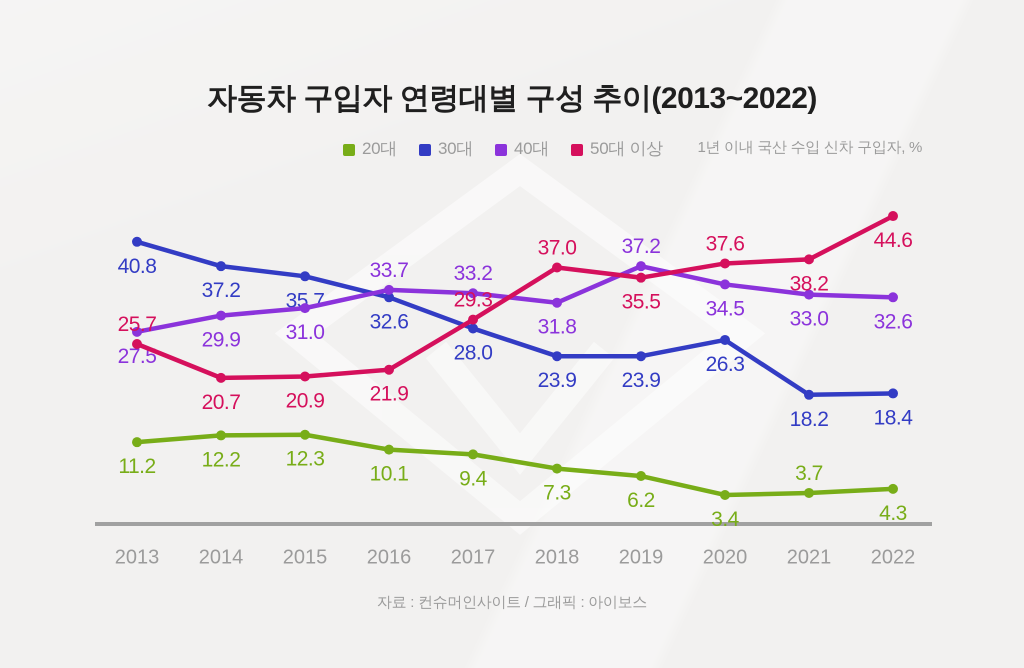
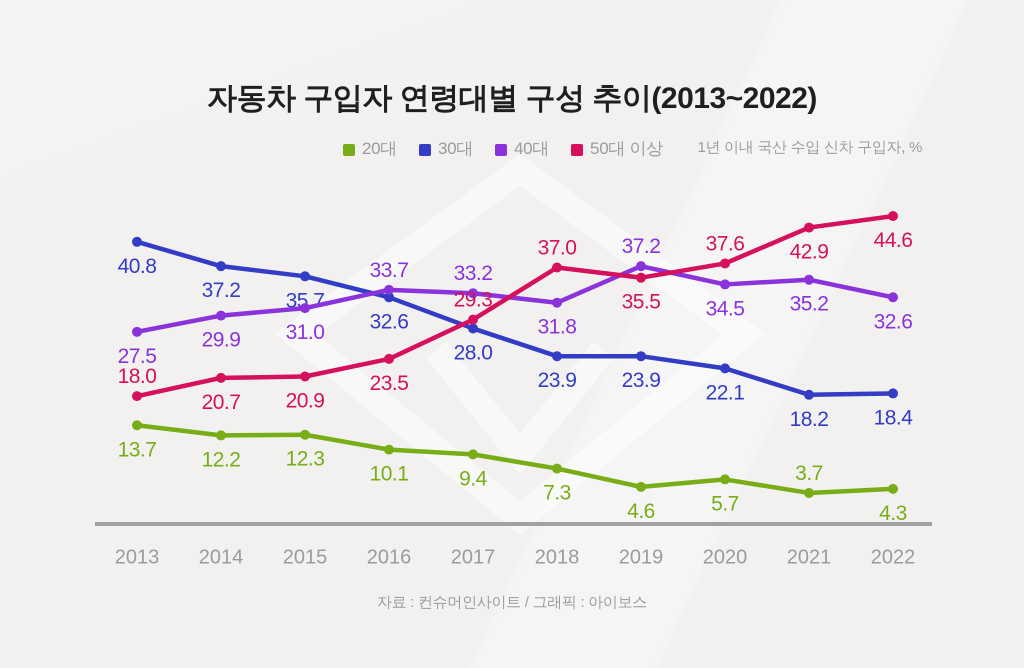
20대/2013: 11.2 -> 13.7
50대 이상/2013: 25.7 -> 18.0
50대 이상/2016: 21.9 -> 23.5
20대/2019: 6.2 -> 4.6
20대/2020: 3.4 -> 5.7
30대/2020: 26.3 -> 22.1
40대/2021: 33.0 -> 35.2
50대 이상/2021: 38.2 -> 42.9
